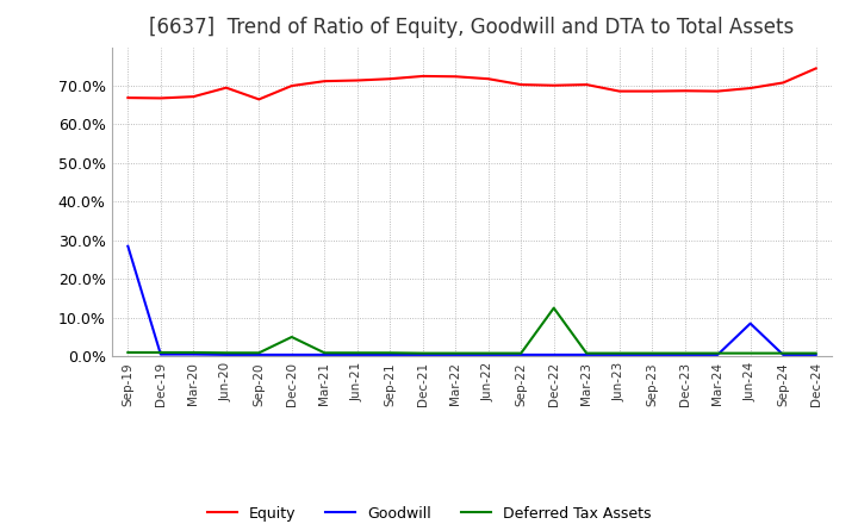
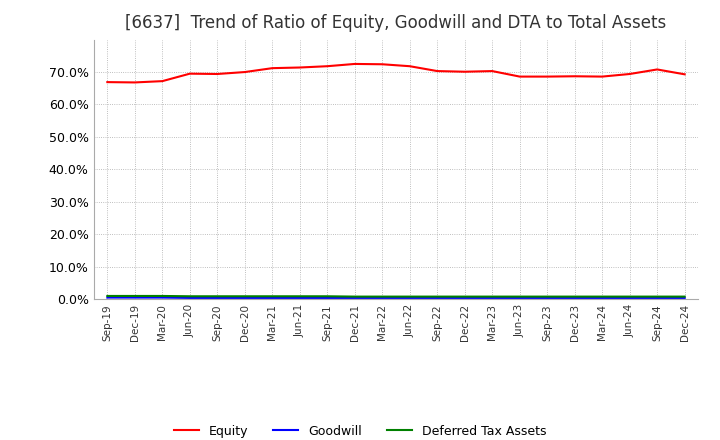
Goodwill/Sep-19: 28.5% -> 0.5%
Equity/Sep-20: 66.5% -> 69.4%
Deferred Tax Assets/Dec-20: 5.0% -> 0.9%
Deferred Tax Assets/Dec-22: 12.5% -> 0.8%
Goodwill/Jun-24: 8.5% -> 0.4%
Equity/Dec-24: 74.5% -> 69.3%
